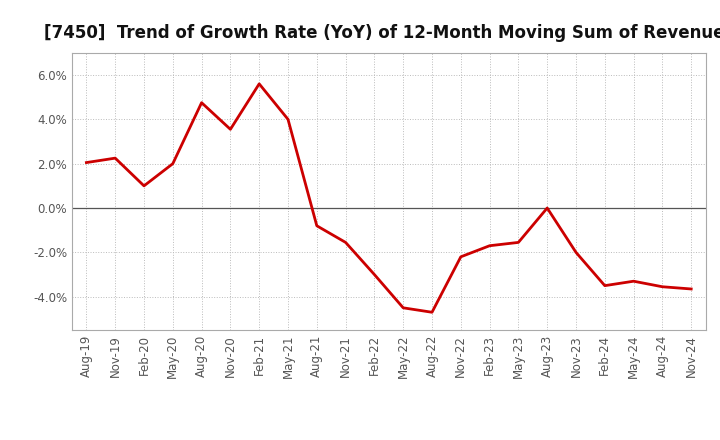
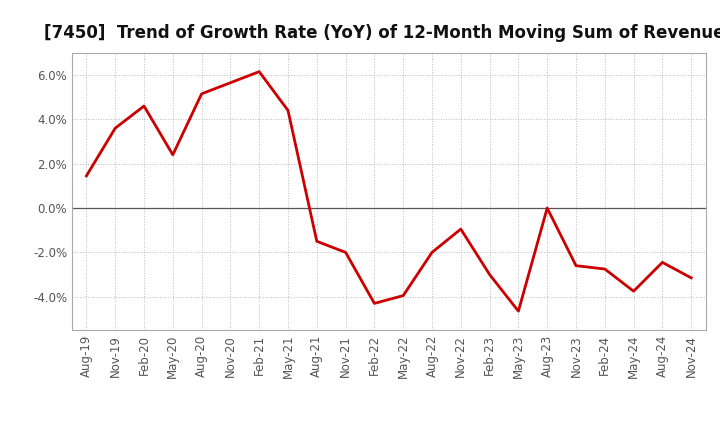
Aug-19: 2.05% -> 1.45%
Nov-19: 2.25% -> 3.60%
Feb-20: 1.00% -> 4.60%
May-20: 2.00% -> 2.40%
Aug-20: 4.75% -> 5.15%
Nov-20: 3.55% -> 5.65%
Feb-21: 5.60% -> 6.15%
May-21: 4.00% -> 4.40%
Aug-21: -0.80% -> -1.50%
Nov-21: -1.55% -> -2.00%
Feb-22: -3.00% -> -4.30%
May-22: -4.50% -> -3.95%
Aug-22: -4.70% -> -2.00%
Nov-22: -2.20% -> -0.95%
Feb-23: -1.70% -> -3.00%
May-23: -1.55% -> -4.65%
Nov-23: -2.00% -> -2.60%
Feb-24: -3.50% -> -2.75%
May-24: -3.30% -> -3.75%
Aug-24: -3.55% -> -2.45%
Nov-24: -3.65% -> -3.15%
